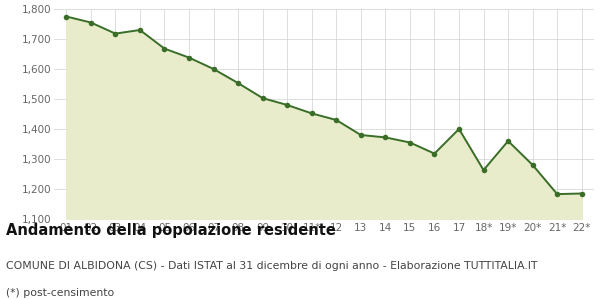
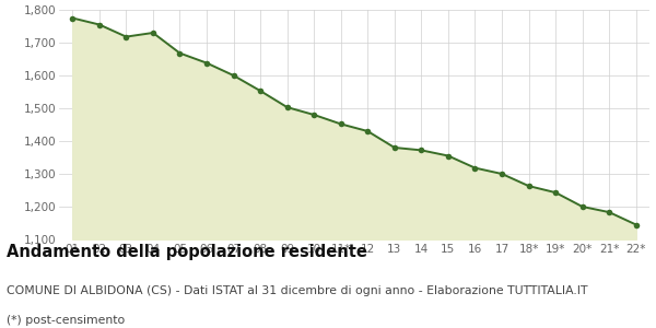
17: 1,400 -> 1,300
19*: 1,360 -> 1,243
20*: 1,280 -> 1,200
22*: 1,185 -> 1,145
